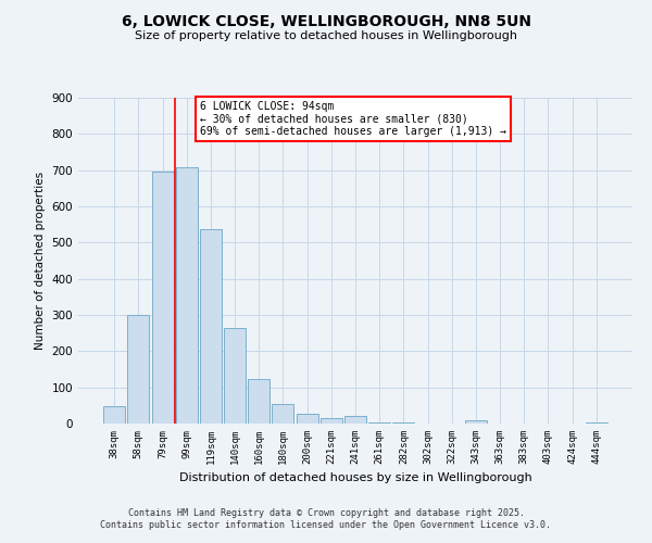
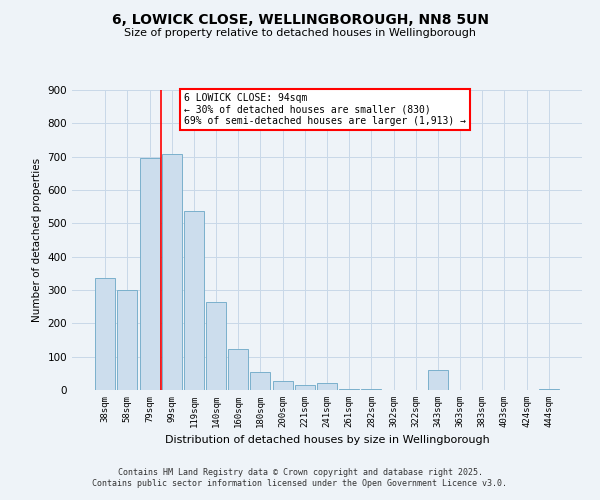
38sqm: 47 -> 335
343sqm: 8 -> 60
